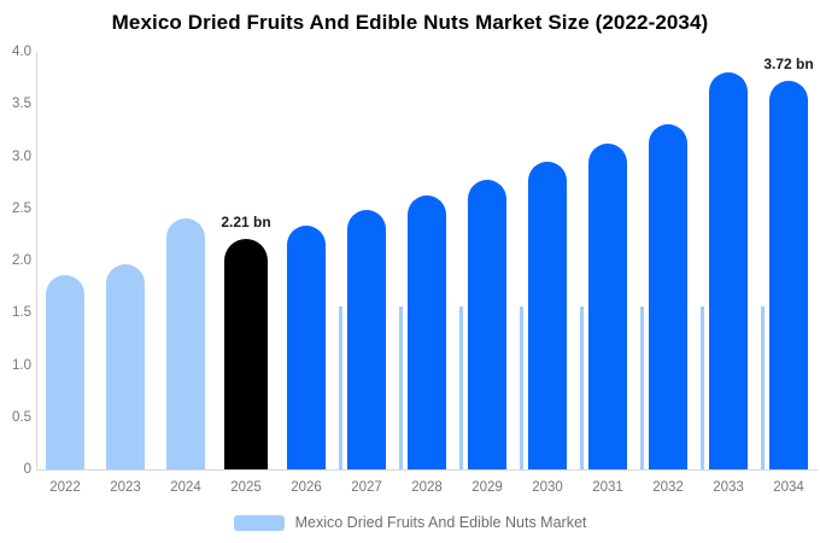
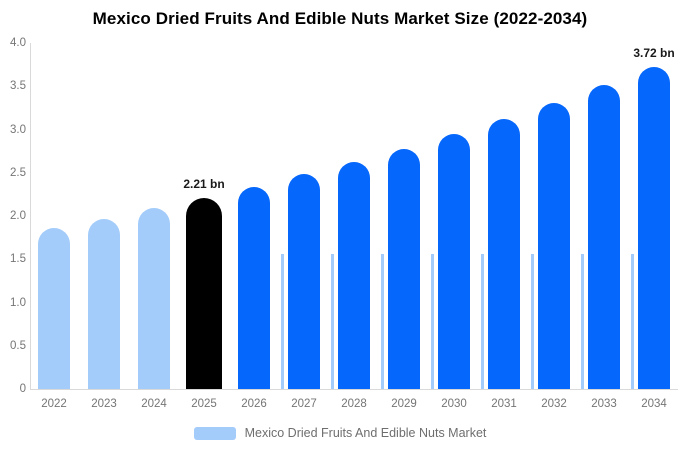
2024: 2.4 -> 2.1
2033: 3.8 -> 3.5
